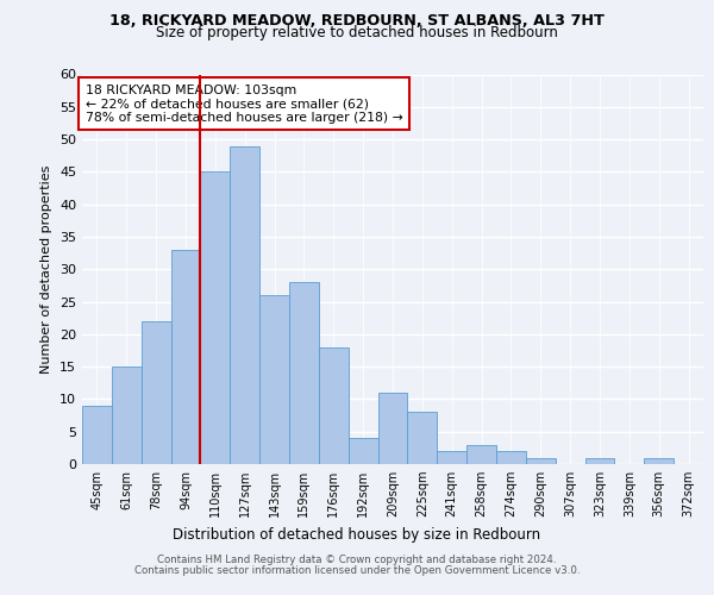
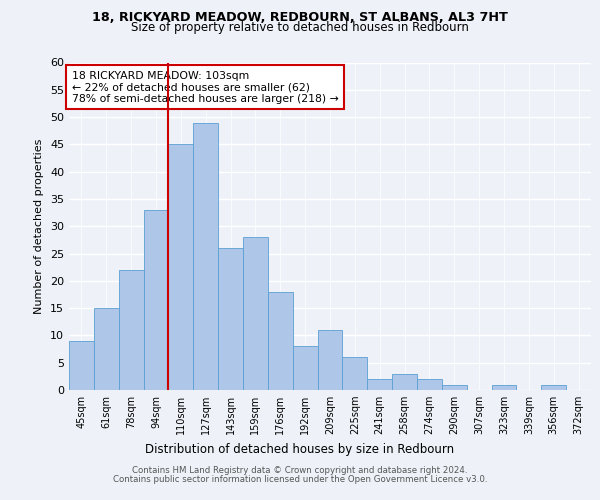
192sqm: 4 -> 8
225sqm: 8 -> 6
